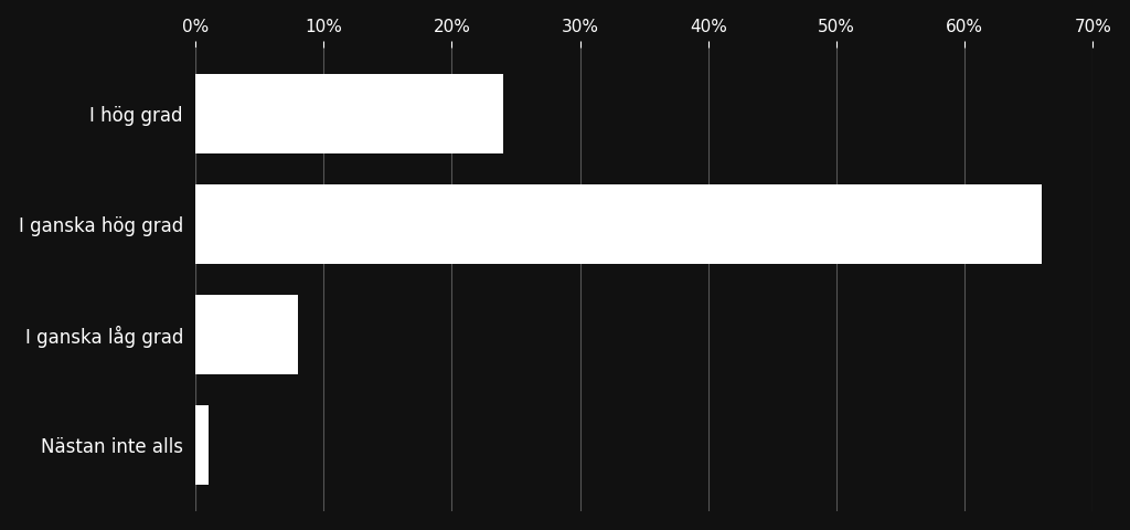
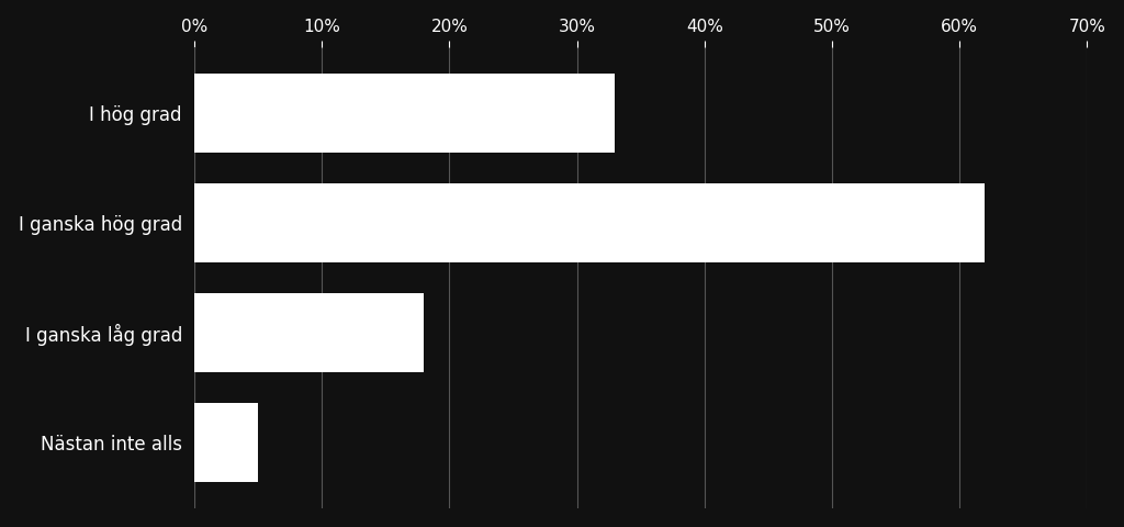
I hög grad: 24% -> 33%
I ganska hög grad: 66% -> 62%
I ganska låg grad: 8% -> 18%
Nästan inte alls: 1% -> 5%
